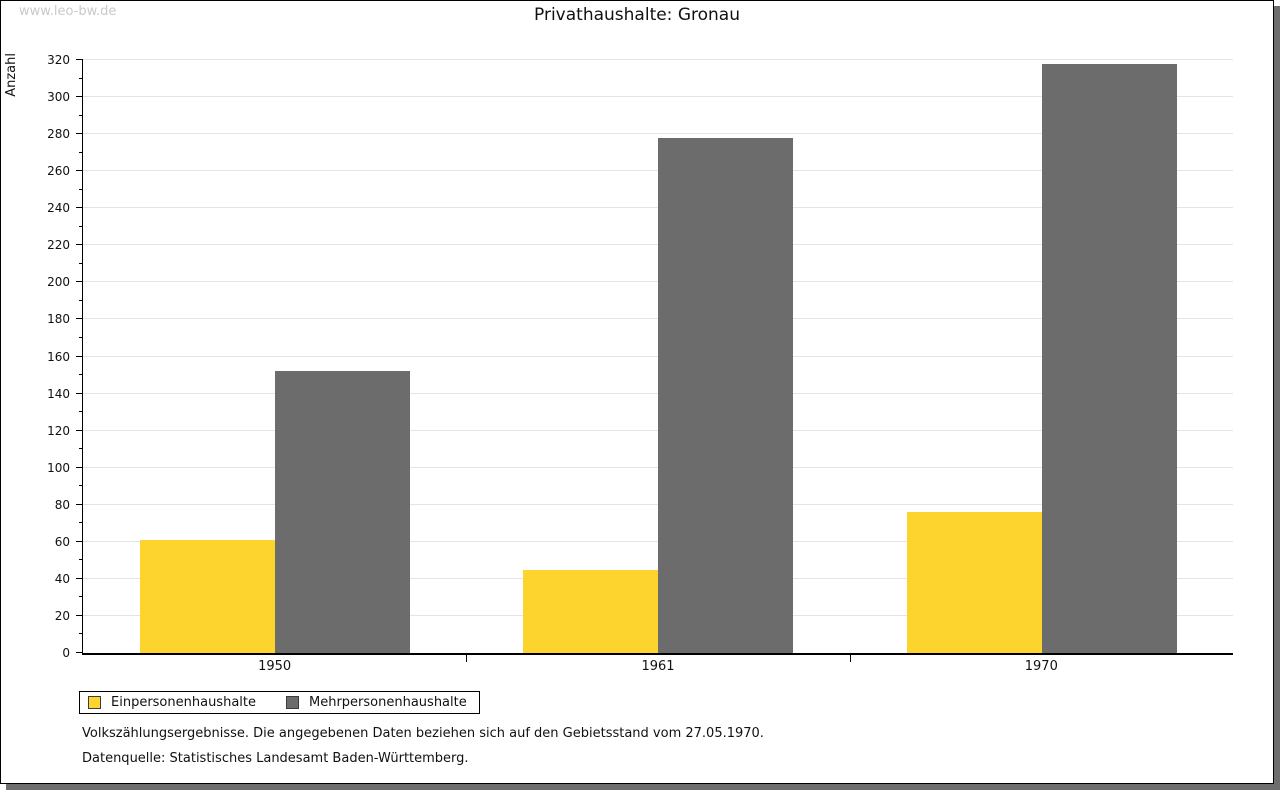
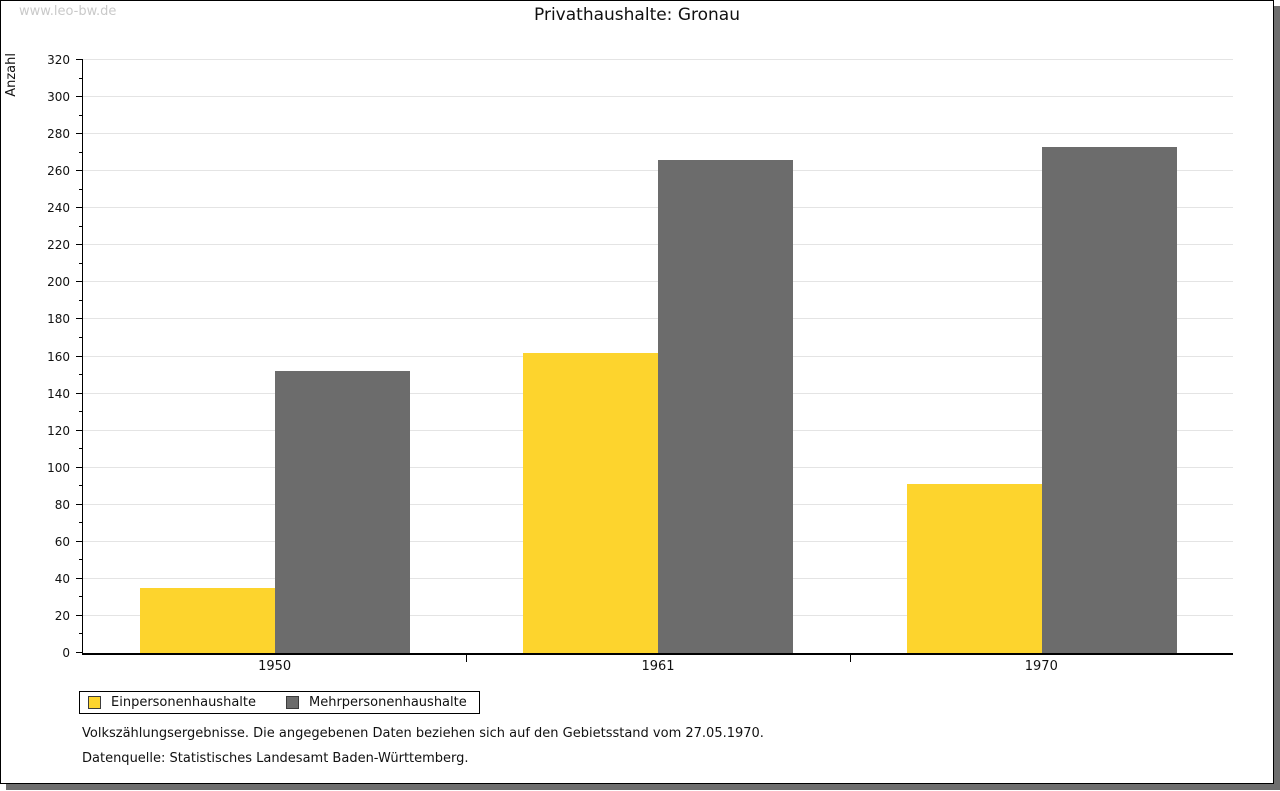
Einpersonenhaushalte/1950: 61 -> 35
Einpersonenhaushalte/1961: 45 -> 162
Mehrpersonenhaushalte/1961: 278 -> 266
Einpersonenhaushalte/1970: 76 -> 91
Mehrpersonenhaushalte/1970: 318 -> 273
